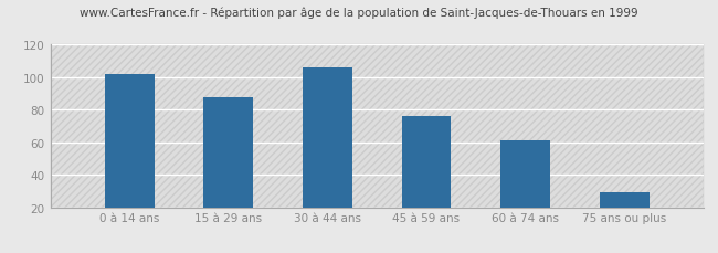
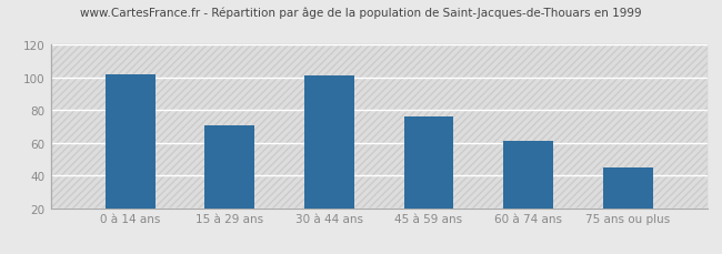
15 à 29 ans: 88 -> 71
30 à 44 ans: 106 -> 101
75 ans ou plus: 29 -> 45
